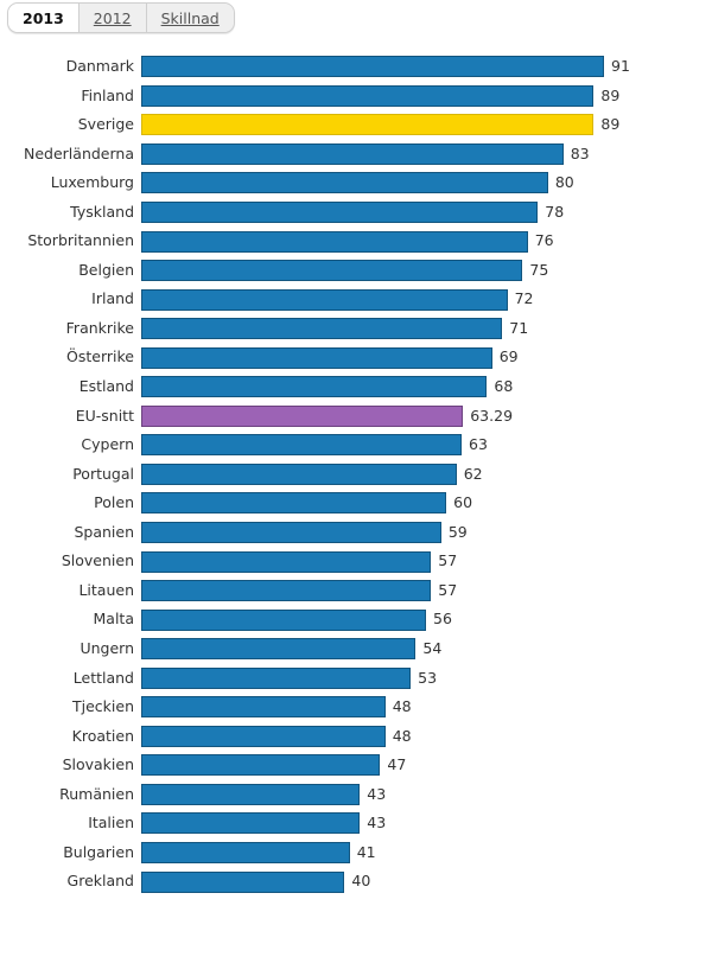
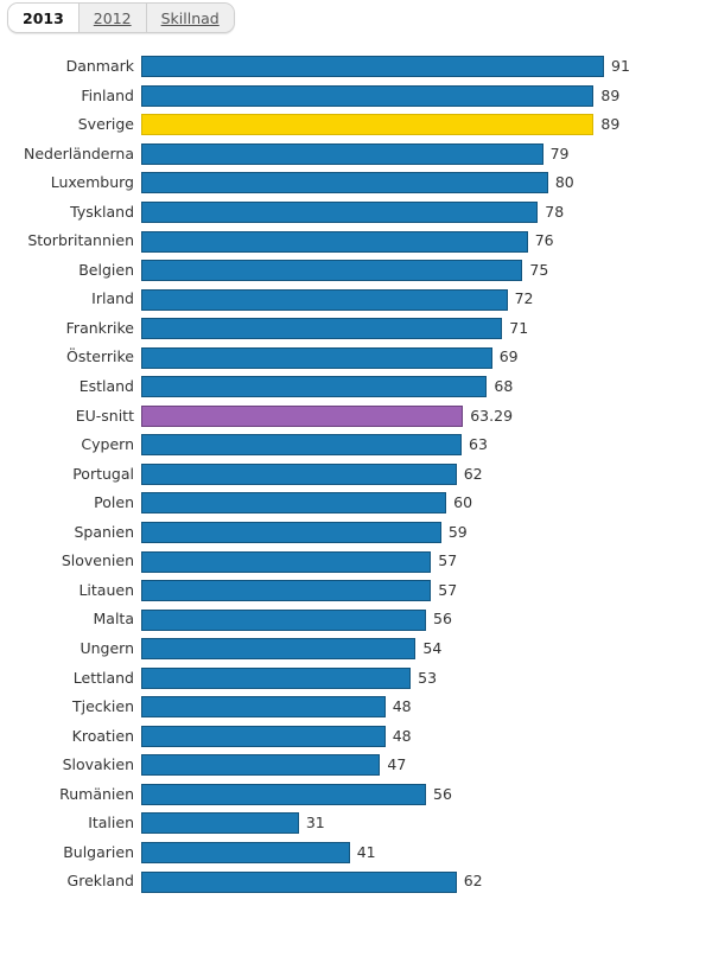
Nederländerna: 83 -> 79
Rumänien: 43 -> 56
Italien: 43 -> 31
Grekland: 40 -> 62
